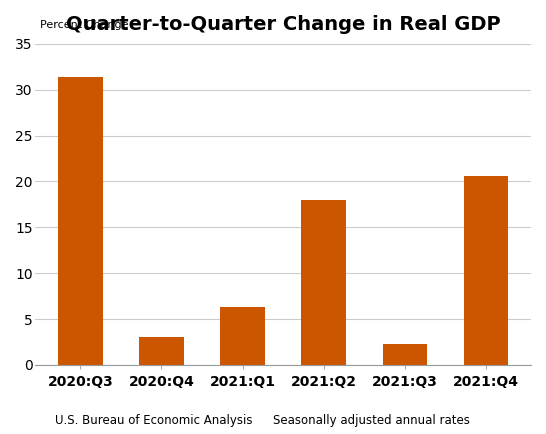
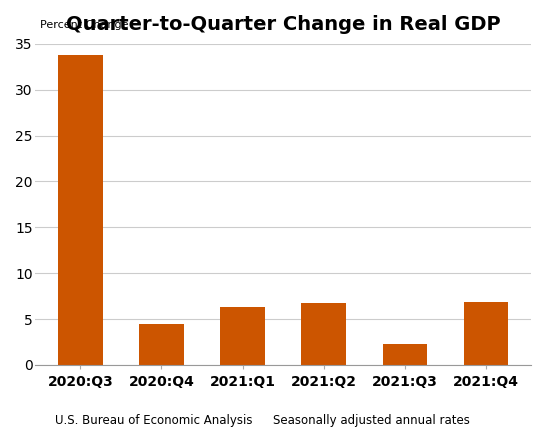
2020:Q3: 31.4 -> 33.8
2020:Q4: 3.0 -> 4.5
2021:Q2: 18.0 -> 6.7
2021:Q4: 20.6 -> 6.9
